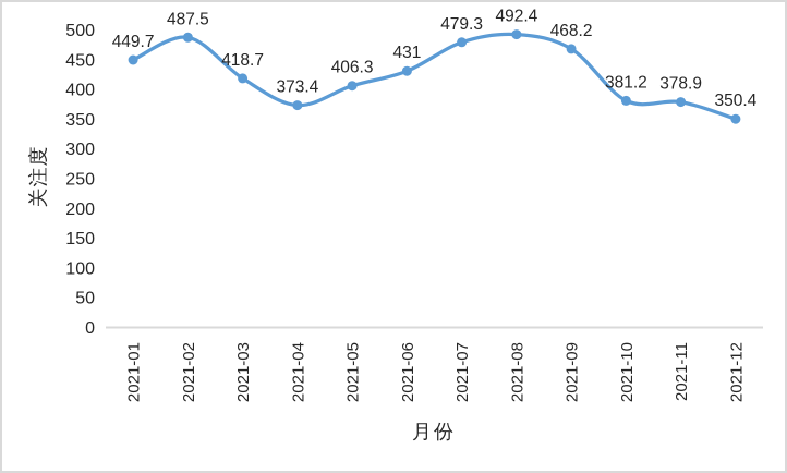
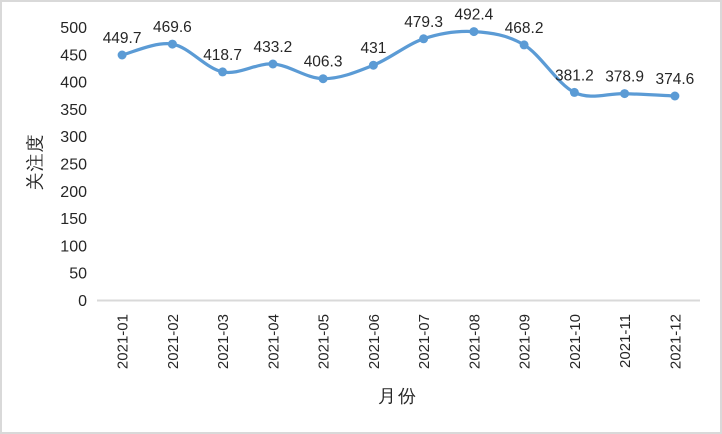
2021-02: 487.5 -> 469.6
2021-04: 373.4 -> 433.2
2021-12: 350.4 -> 374.6
